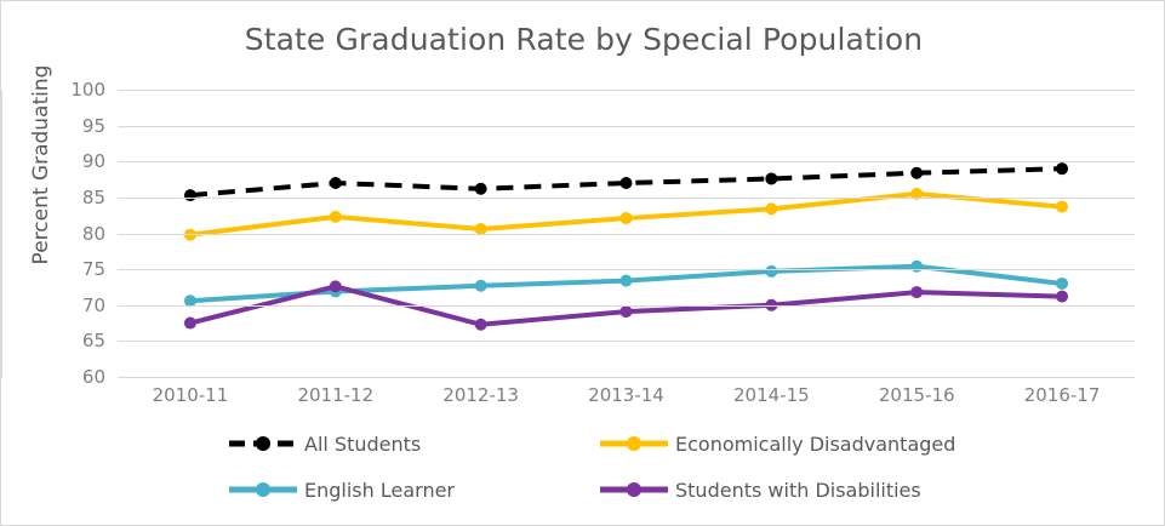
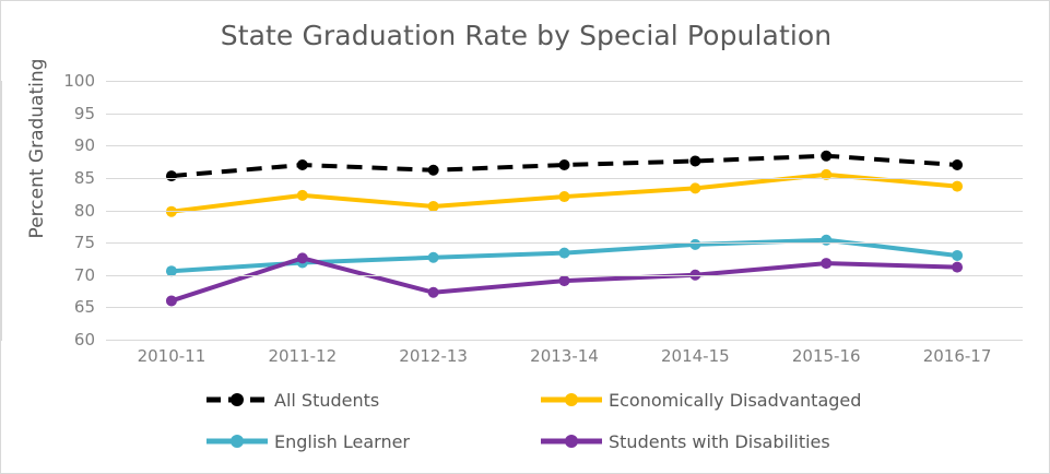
Students with Disabilities/2010-11: 68 -> 66
All Students/2016-17: 89 -> 87
